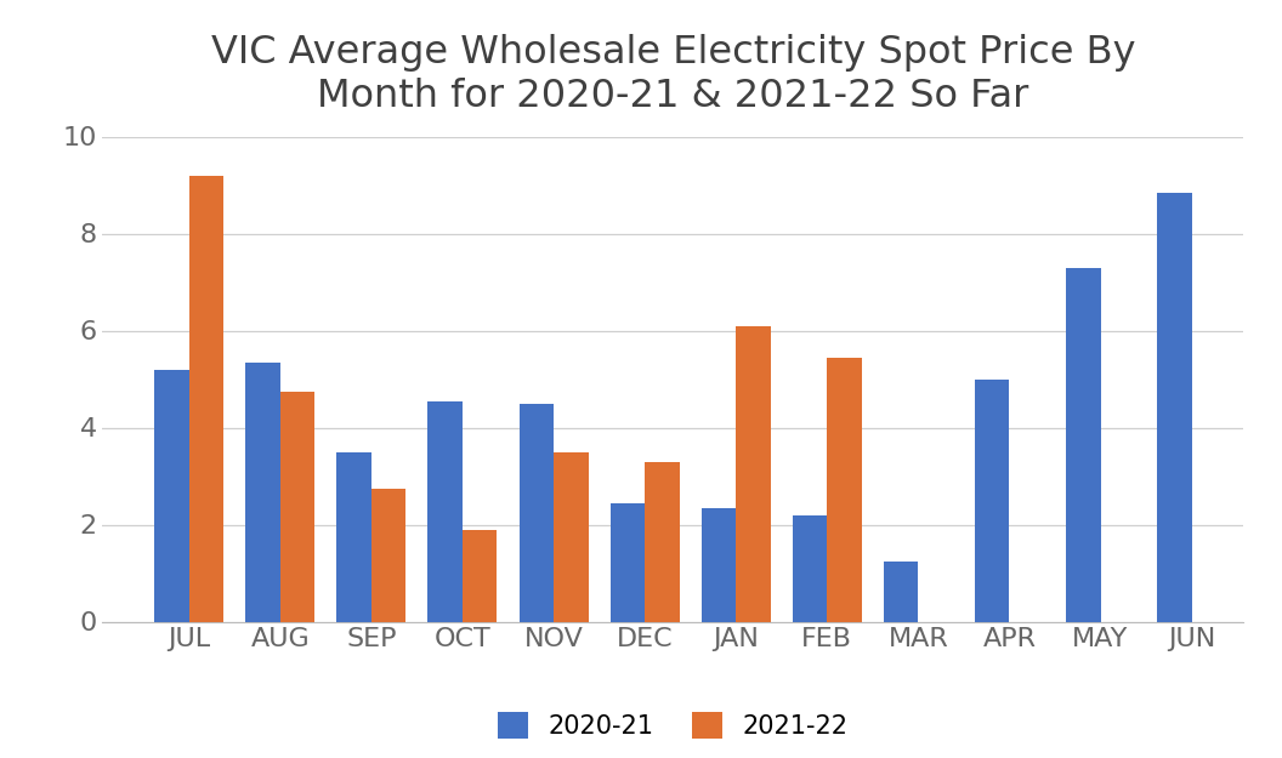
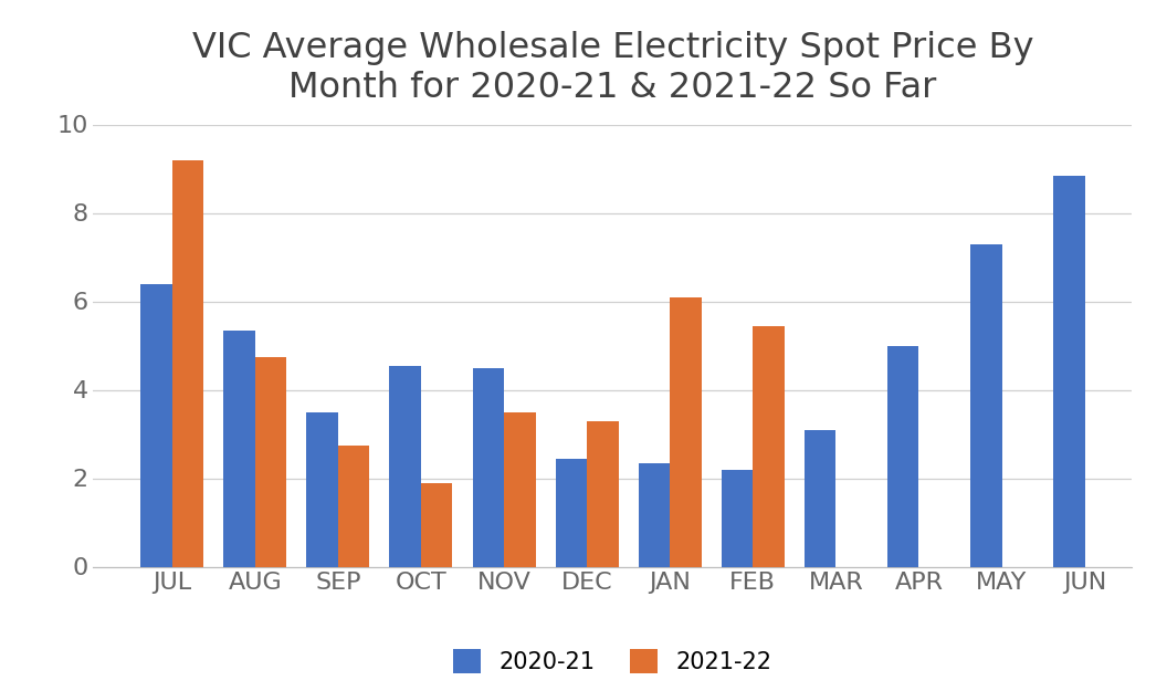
2020-21/JUL: 5.20 -> 6.40
2020-21/MAR: 1.25 -> 3.10
